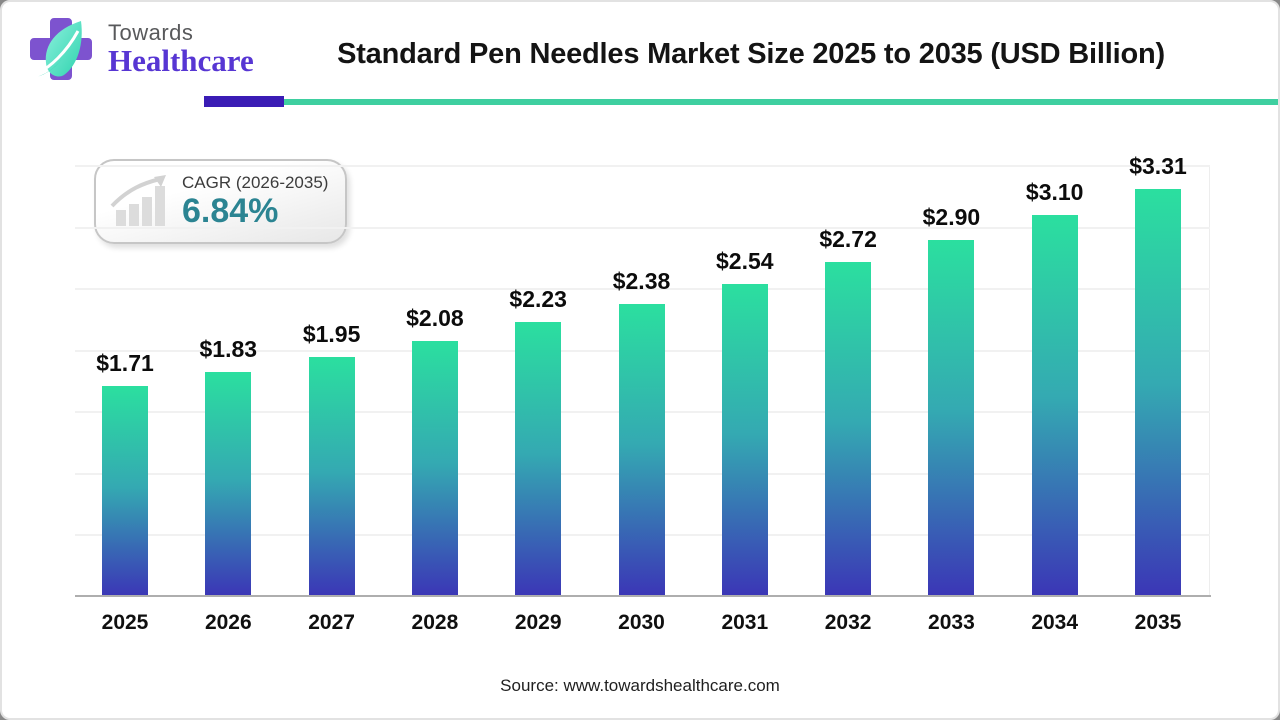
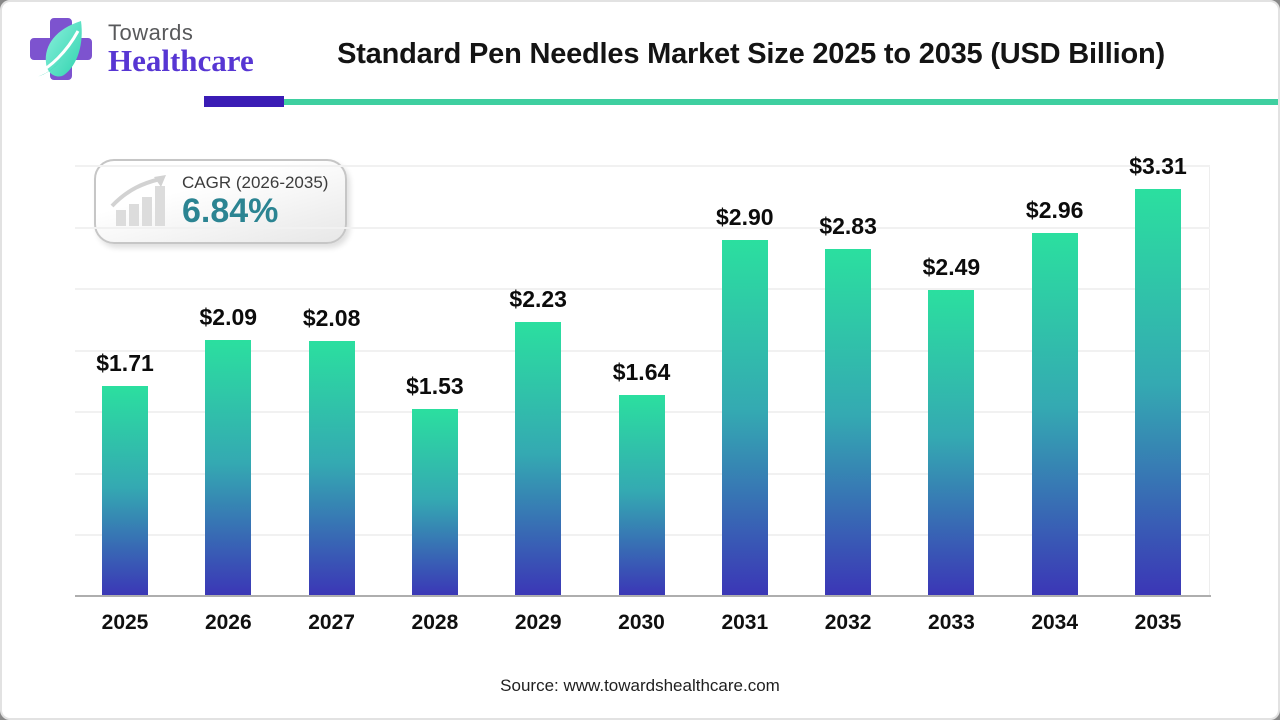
2026: $1.83 -> $2.09
2027: $1.95 -> $2.08
2028: $2.08 -> $1.53
2030: $2.38 -> $1.64
2031: $2.54 -> $2.90
2032: $2.72 -> $2.83
2033: $2.90 -> $2.49
2034: $3.10 -> $2.96
